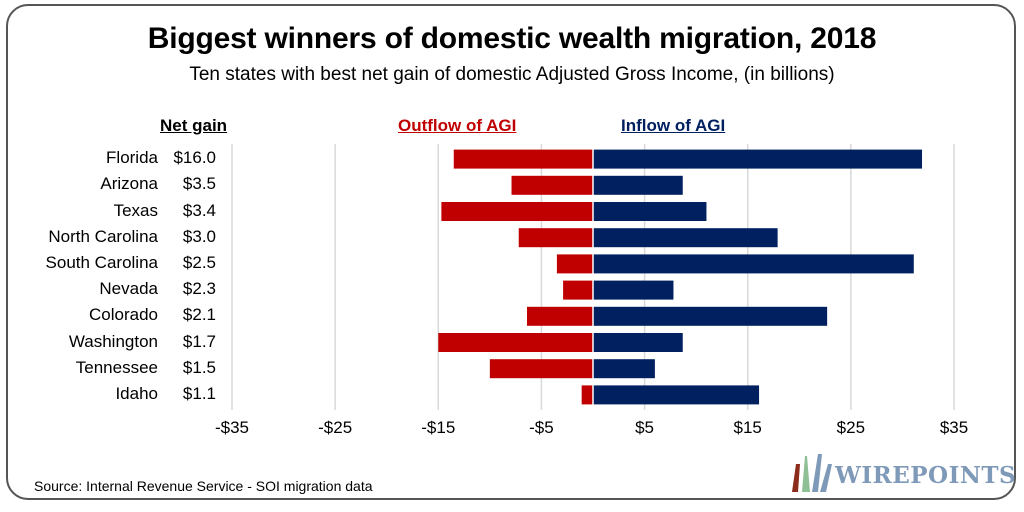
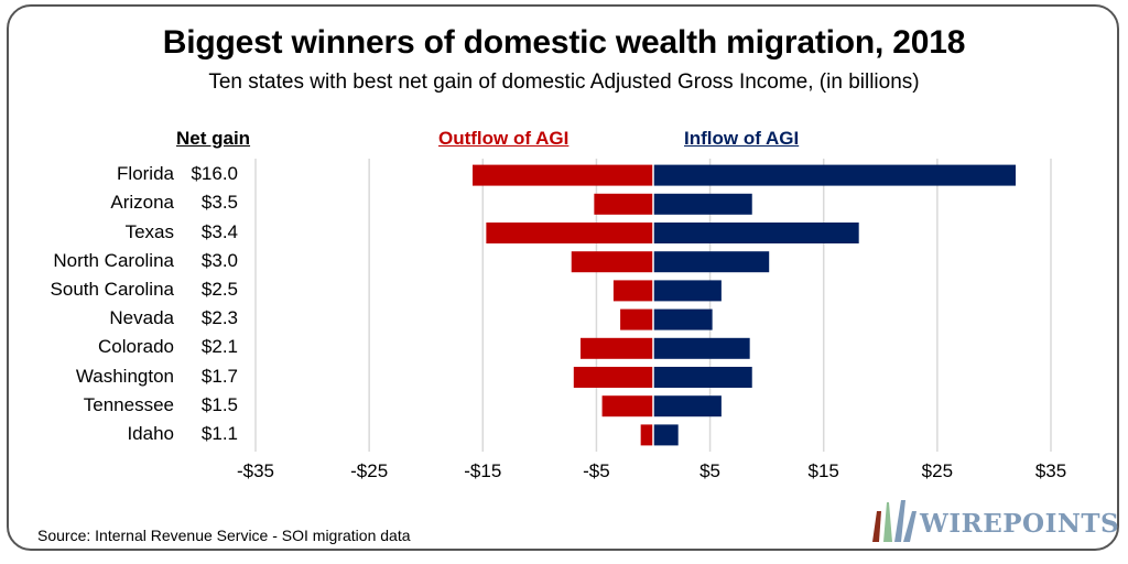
Outflow of AGI/Florida: -$13.5 -> -$15.9
Outflow of AGI/Arizona: -$7.9 -> -$5.2
Inflow of AGI/Texas: $11.0 -> $18.1
Inflow of AGI/North Carolina: $17.9 -> $10.2
Inflow of AGI/South Carolina: $31.1 -> $6.0
Inflow of AGI/Nevada: $7.8 -> $5.2
Inflow of AGI/Colorado: $22.7 -> $8.5
Outflow of AGI/Washington: -$15.0 -> -$7.0
Outflow of AGI/Tennessee: -$10.0 -> -$4.5
Inflow of AGI/Idaho: $16.1 -> $2.2
